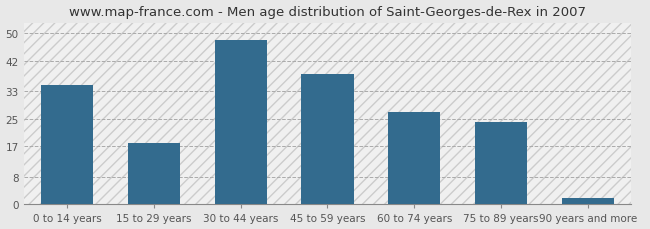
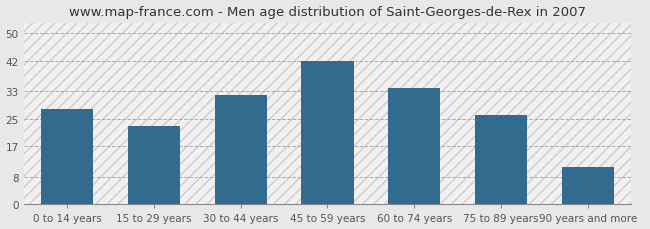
0 to 14 years: 35 -> 28
15 to 29 years: 18 -> 23
30 to 44 years: 48 -> 32
45 to 59 years: 38 -> 42
60 to 74 years: 27 -> 34
75 to 89 years: 24 -> 26
90 years and more: 2 -> 11
